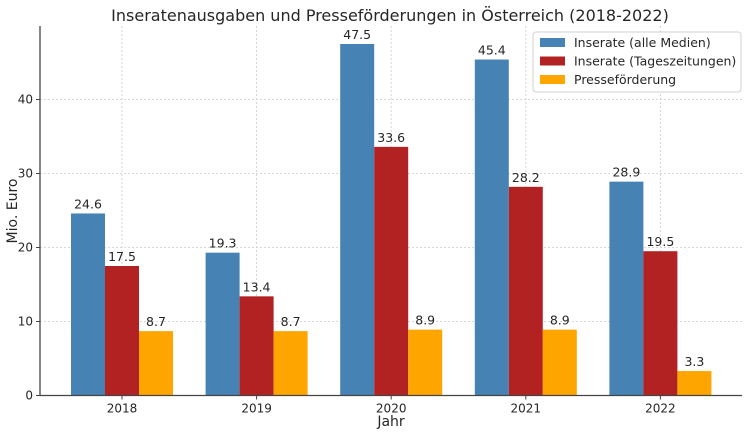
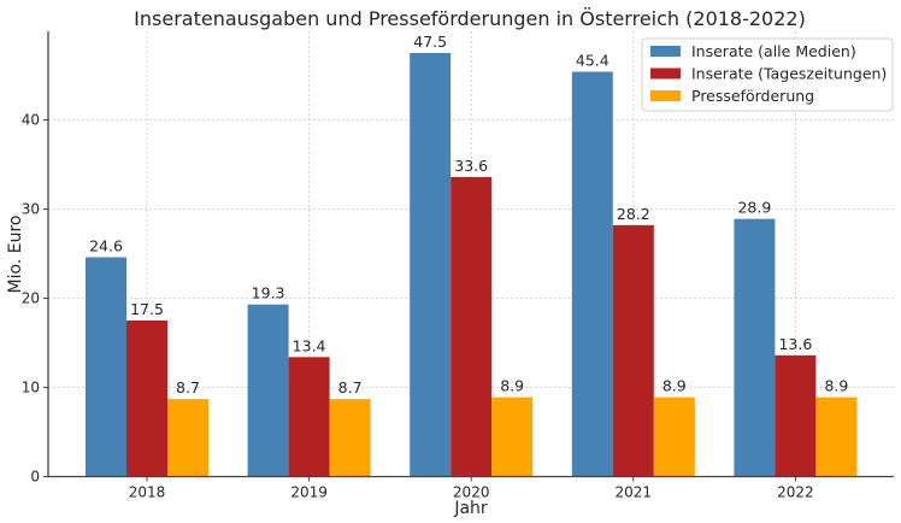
Inserate (Tageszeitungen)/2022: 19.5 -> 13.6
Presseförderung/2022: 3.3 -> 8.9
